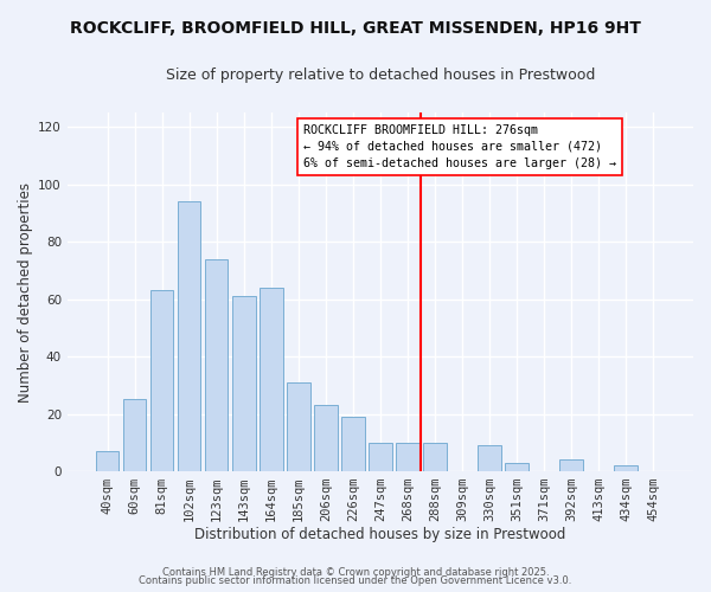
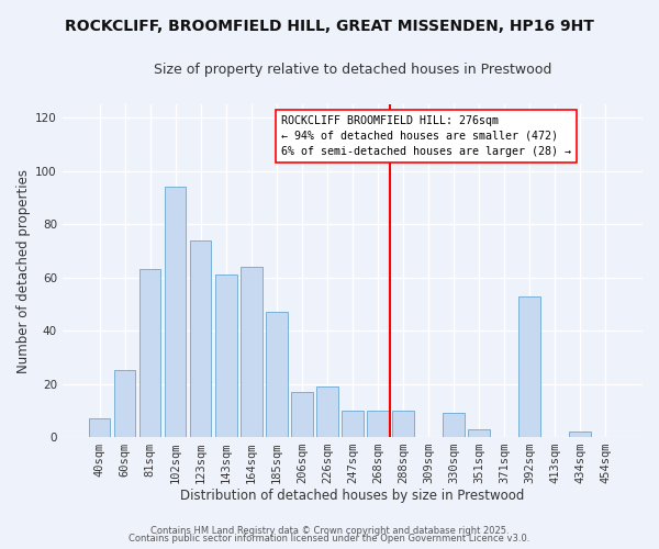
185sqm: 31 -> 47
206sqm: 23 -> 17
392sqm: 4 -> 53
